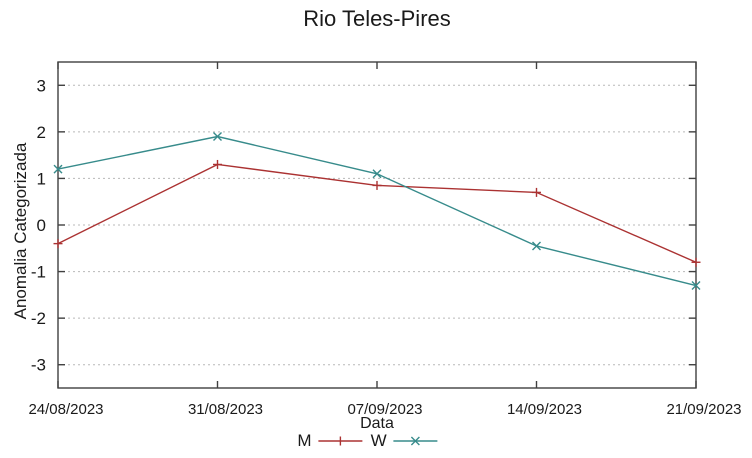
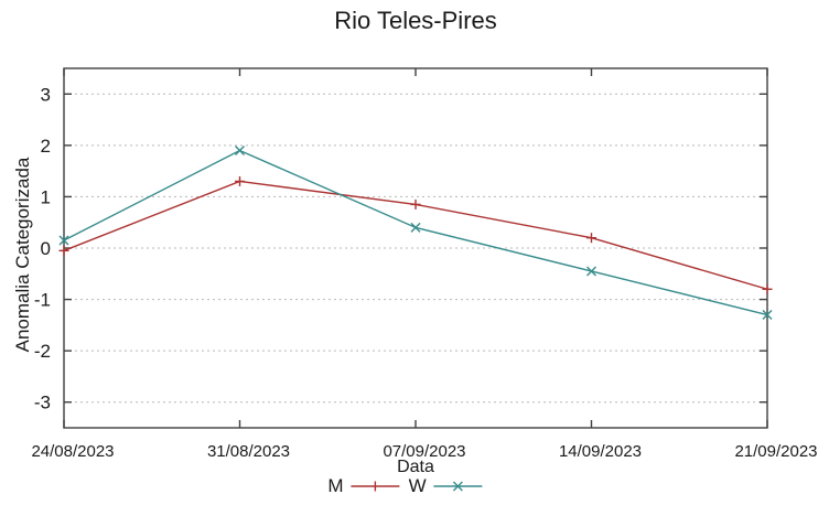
M/24/08/2023: -0.4 -> -0.1
W/24/08/2023: 1.2 -> 0.1
W/07/09/2023: 1.1 -> 0.4
M/14/09/2023: 0.7 -> 0.2
